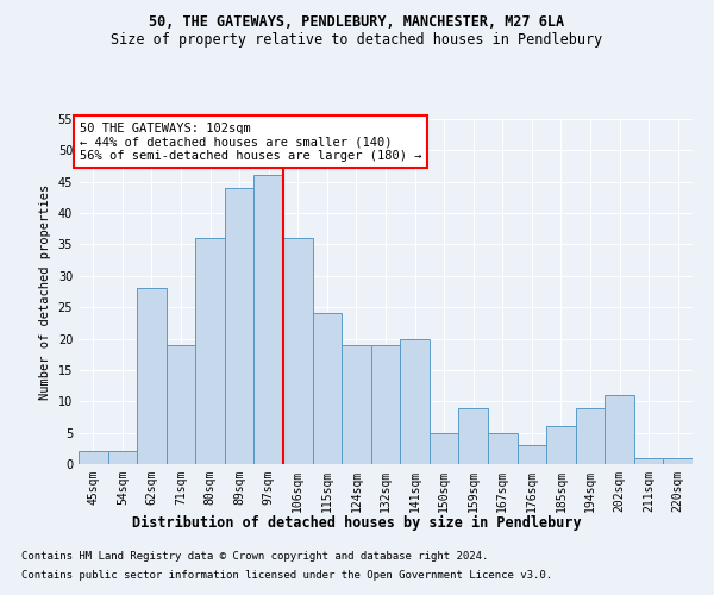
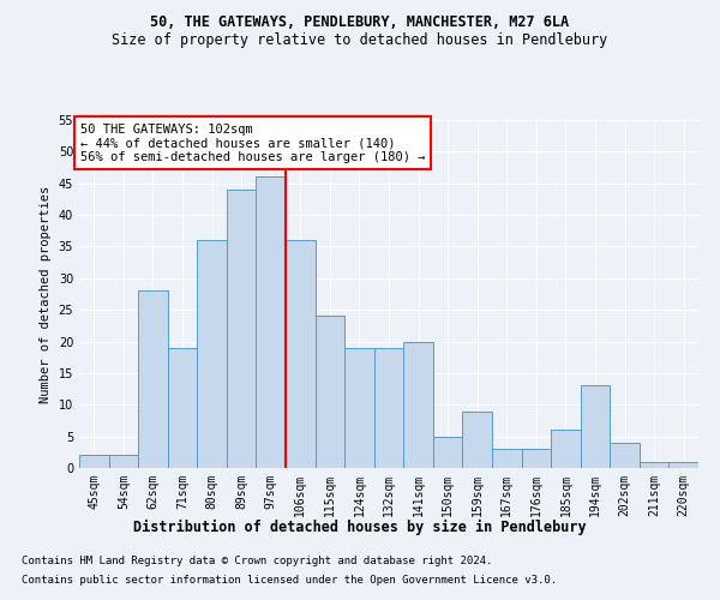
167sqm: 5 -> 3
194sqm: 9 -> 13
202sqm: 11 -> 4
